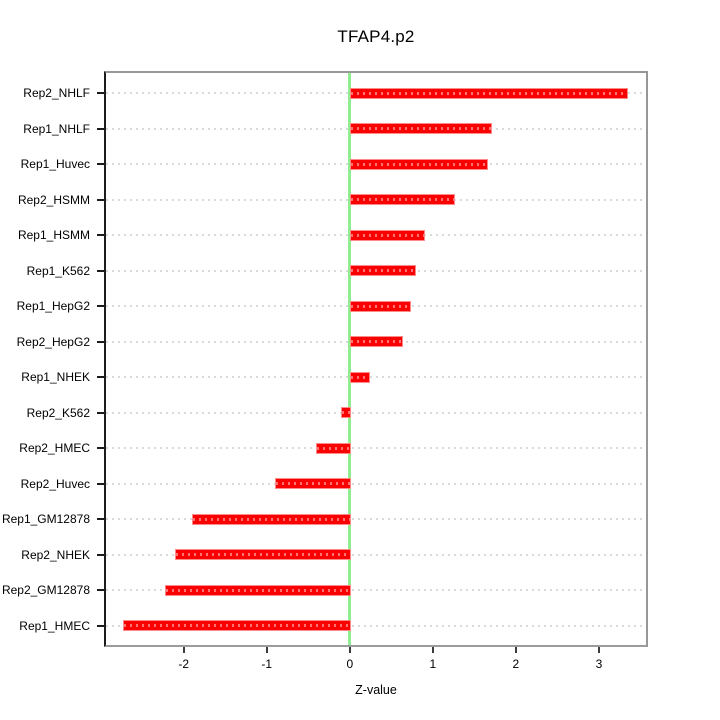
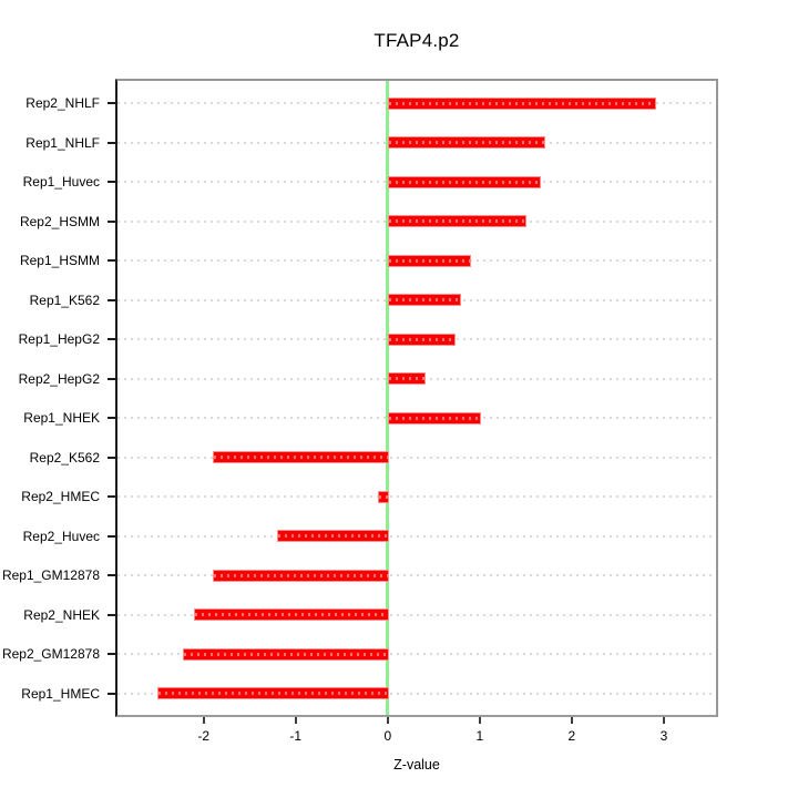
Rep2_NHLF: 3.3 -> 2.9
Rep2_HSMM: 1.2 -> 1.5
Rep2_HepG2: 0.6 -> 0.4
Rep1_NHEK: 0.2 -> 1.0
Rep2_K562: -0.1 -> -1.9
Rep2_HMEC: -0.4 -> -0.1
Rep2_Huvec: -0.9 -> -1.2
Rep1_HMEC: -2.7 -> -2.5
